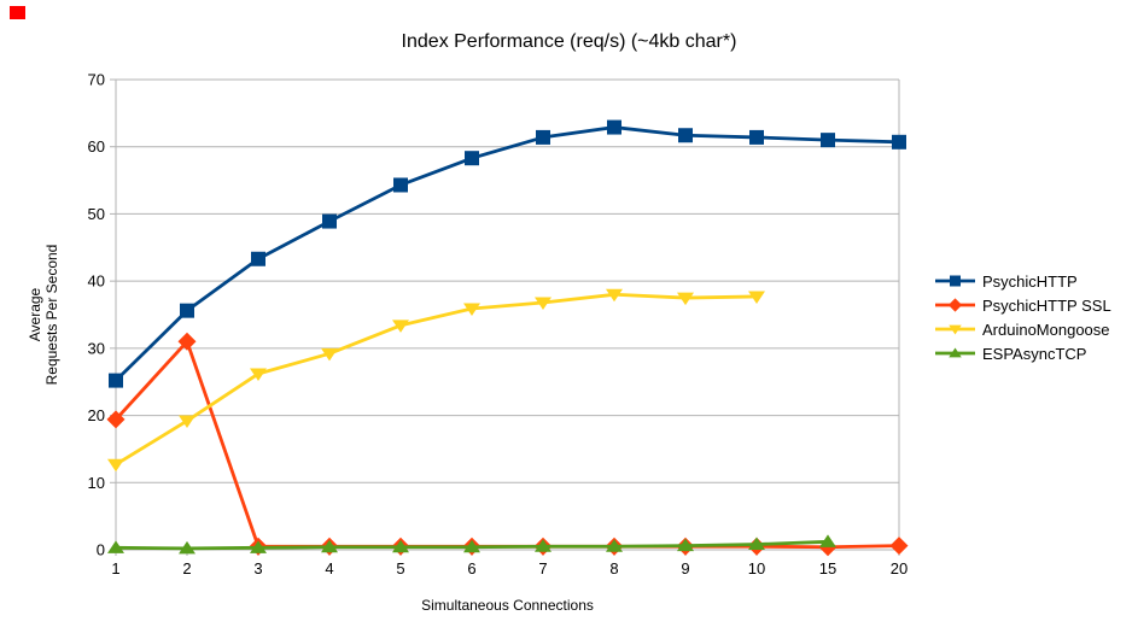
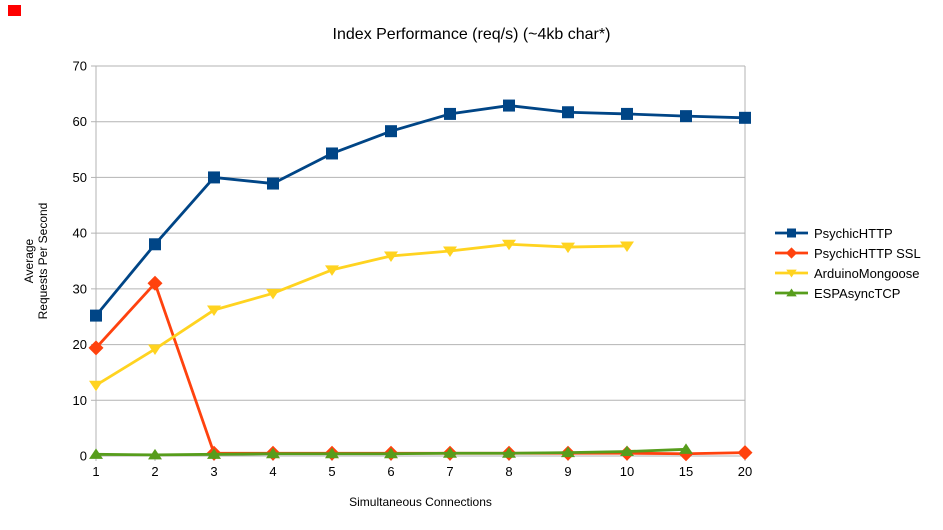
PsychicHTTP/2: 36 -> 38
PsychicHTTP/3: 43 -> 50
